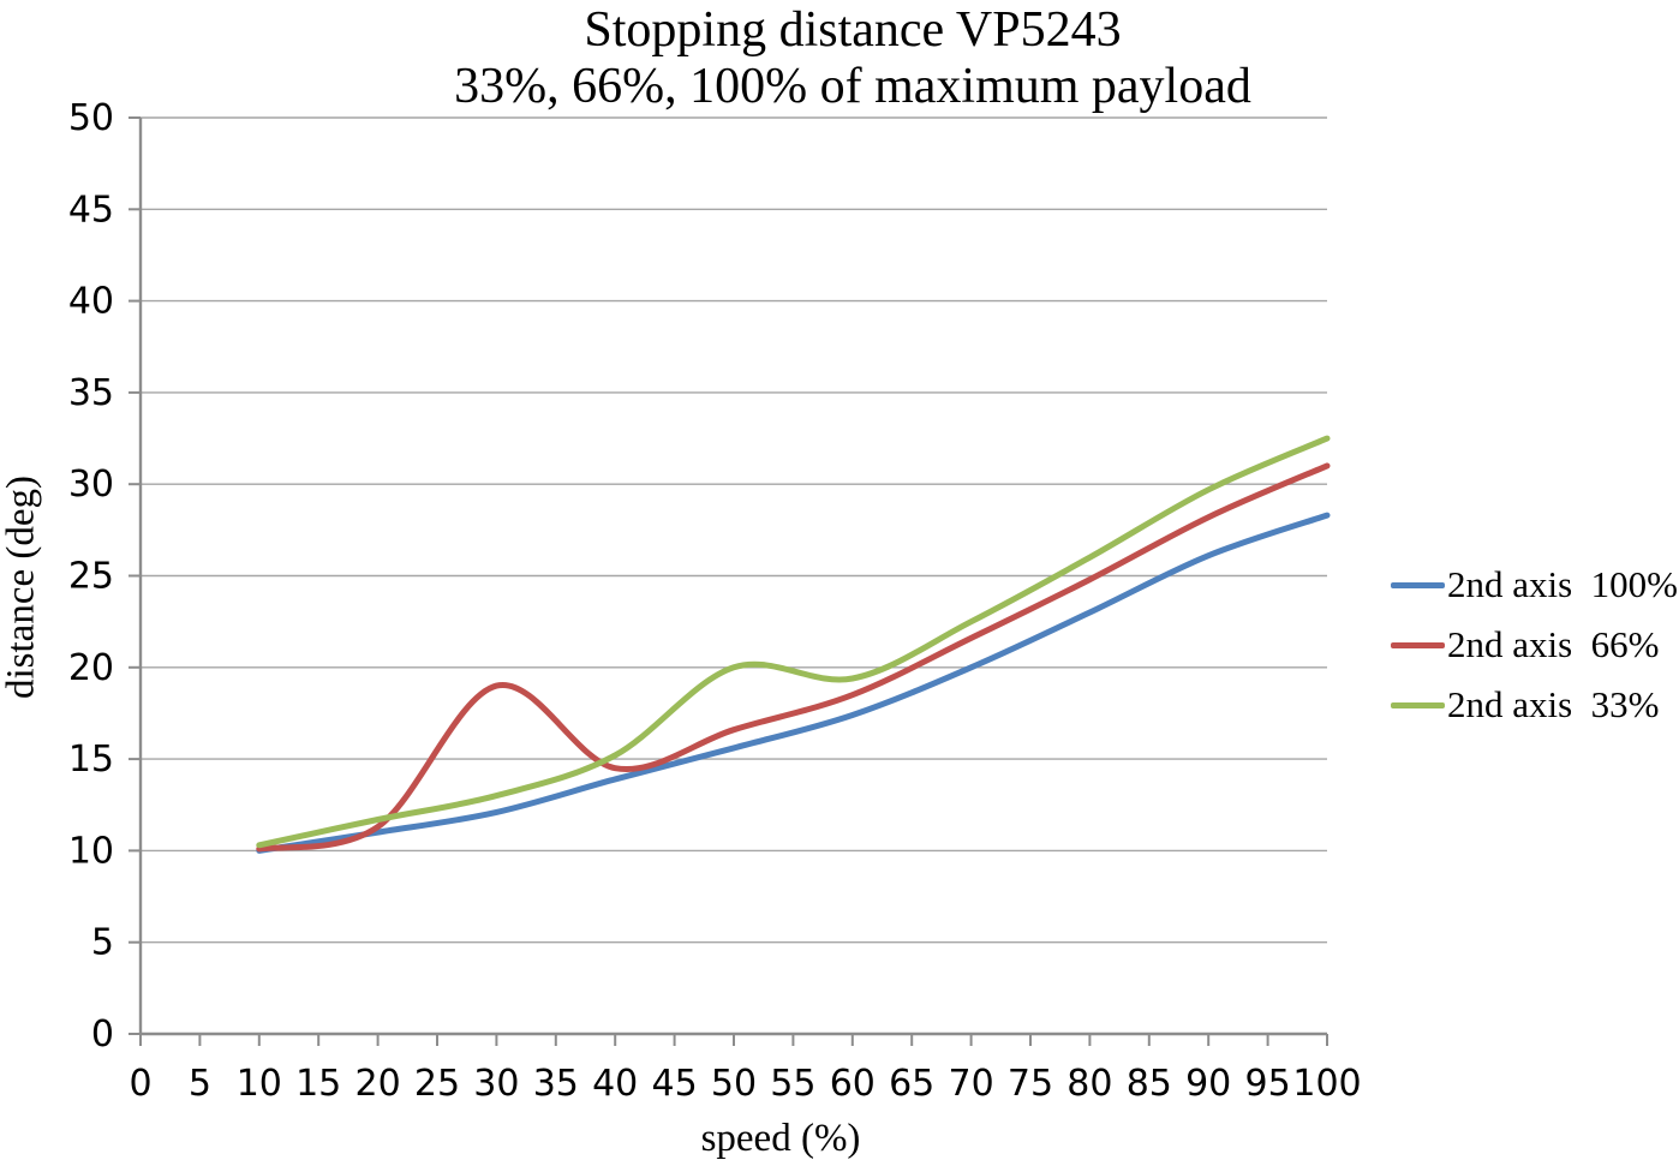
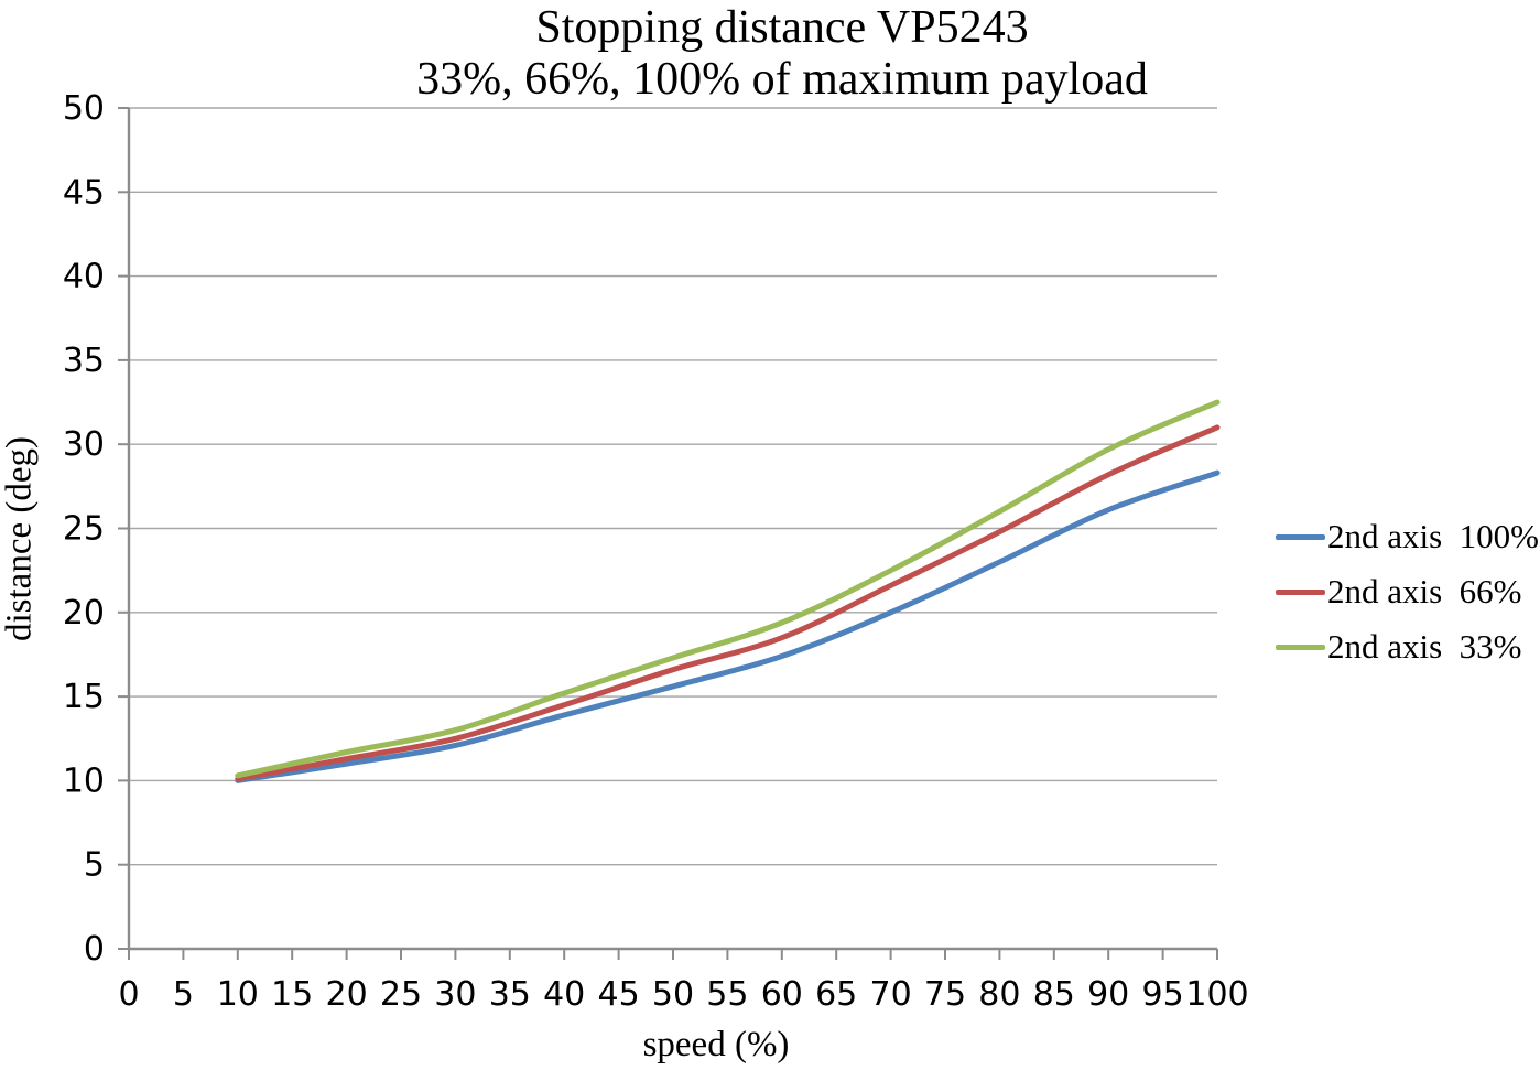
2nd axis 66%/30: 19 -> 12
2nd axis 33%/50: 20 -> 17
